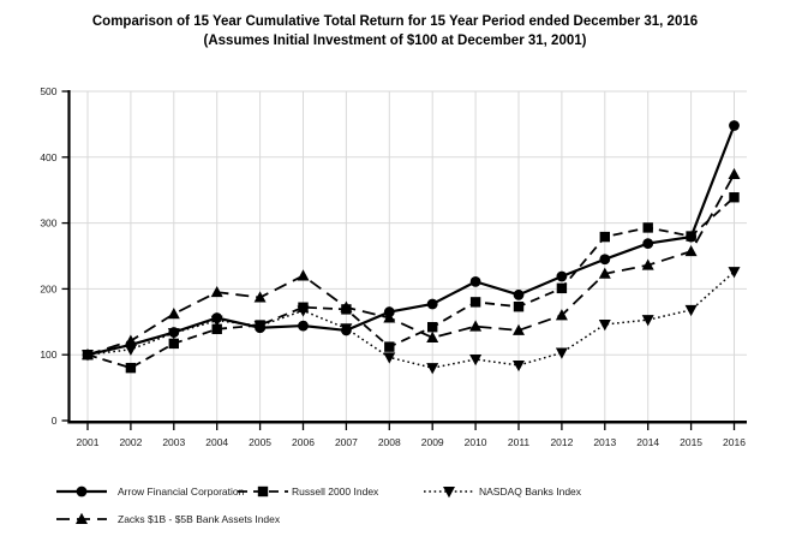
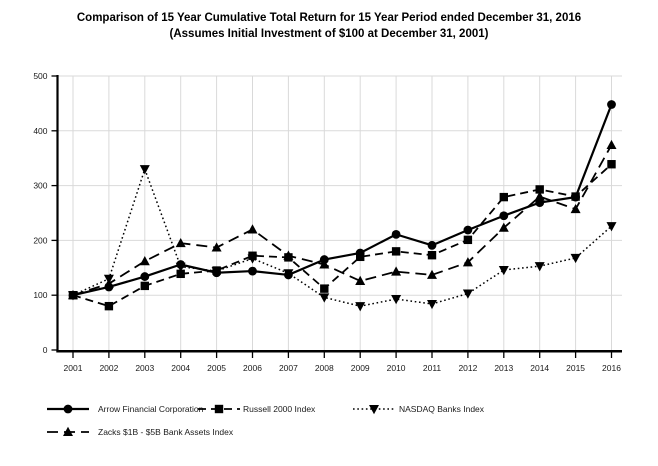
NASDAQ Banks Index/2002: 110 -> 130
NASDAQ Banks Index/2003: 130 -> 330
Russell 2000 Index/2009: 140 -> 170
Zacks $1B - $5B Bank Assets Index/2014: 240 -> 280
